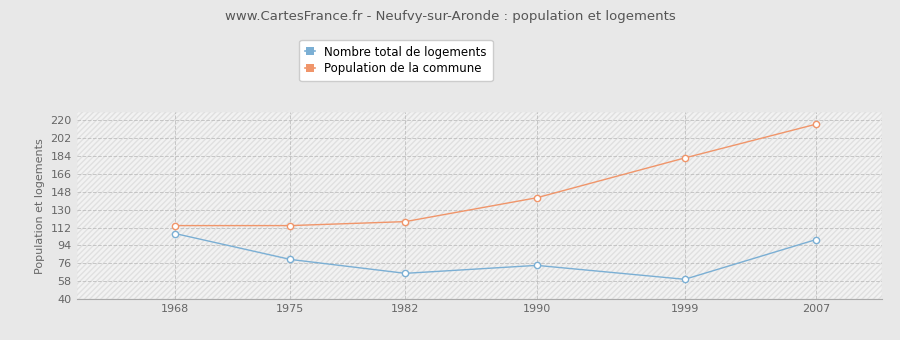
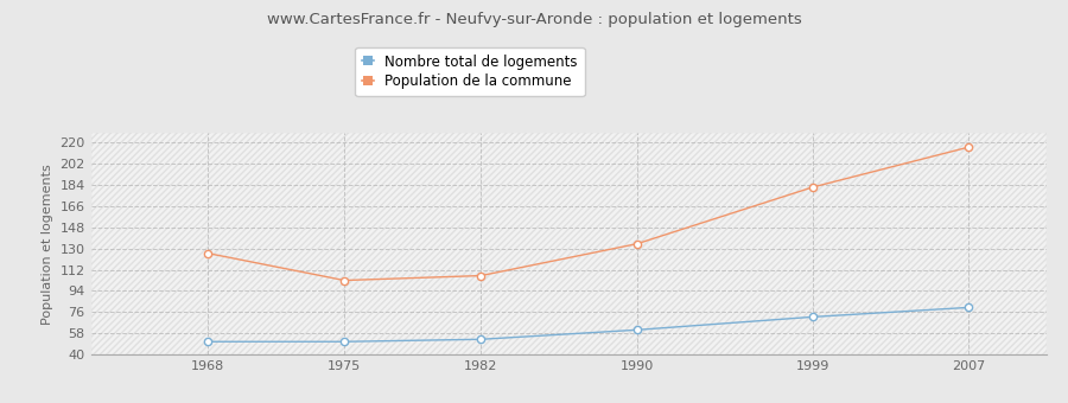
Nombre total de logements/1968: 106 -> 51
Population de la commune/1968: 114 -> 126
Nombre total de logements/1975: 80 -> 51
Population de la commune/1975: 114 -> 103
Nombre total de logements/1982: 66 -> 53
Population de la commune/1982: 118 -> 107
Nombre total de logements/1990: 74 -> 61
Population de la commune/1990: 142 -> 134
Nombre total de logements/1999: 60 -> 72
Nombre total de logements/2007: 100 -> 80
